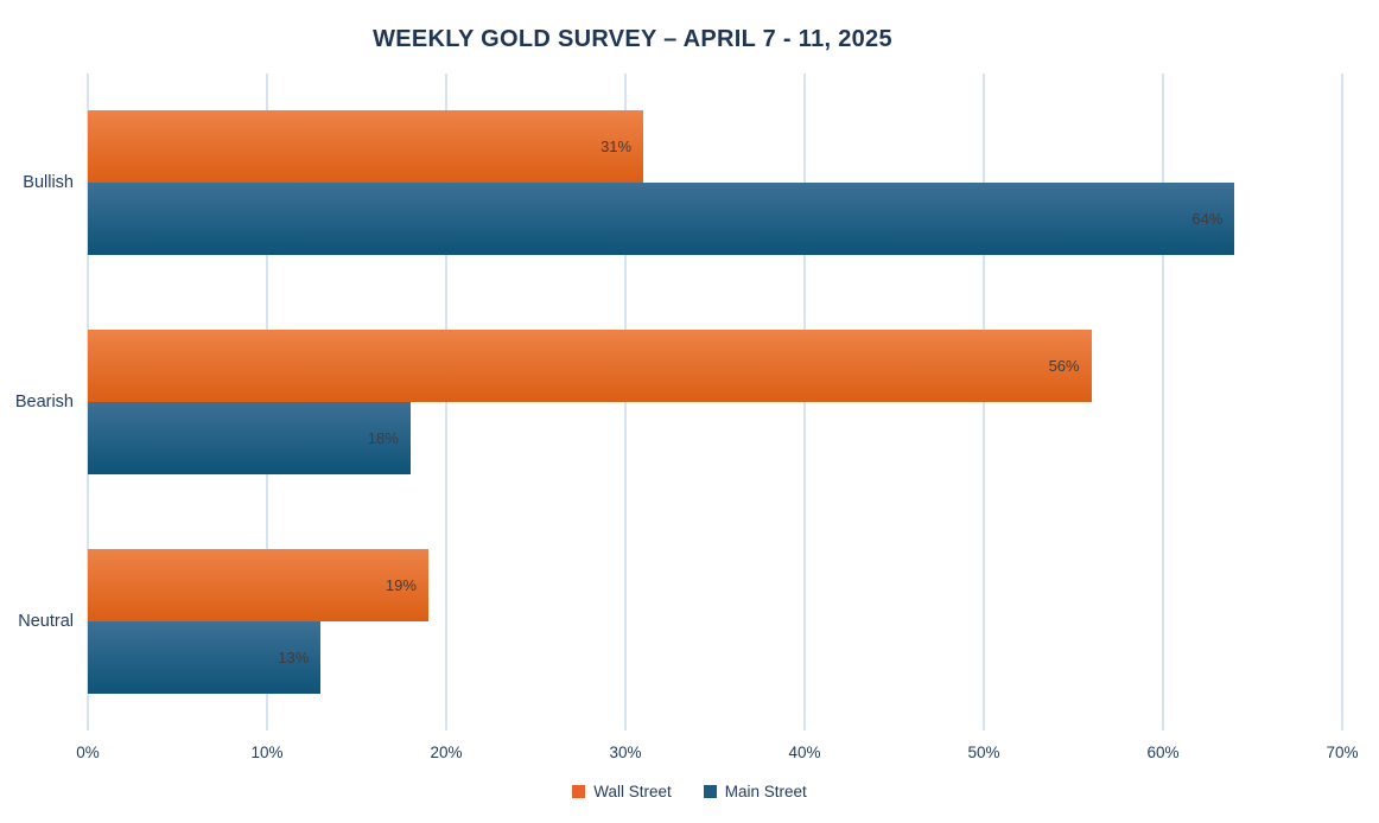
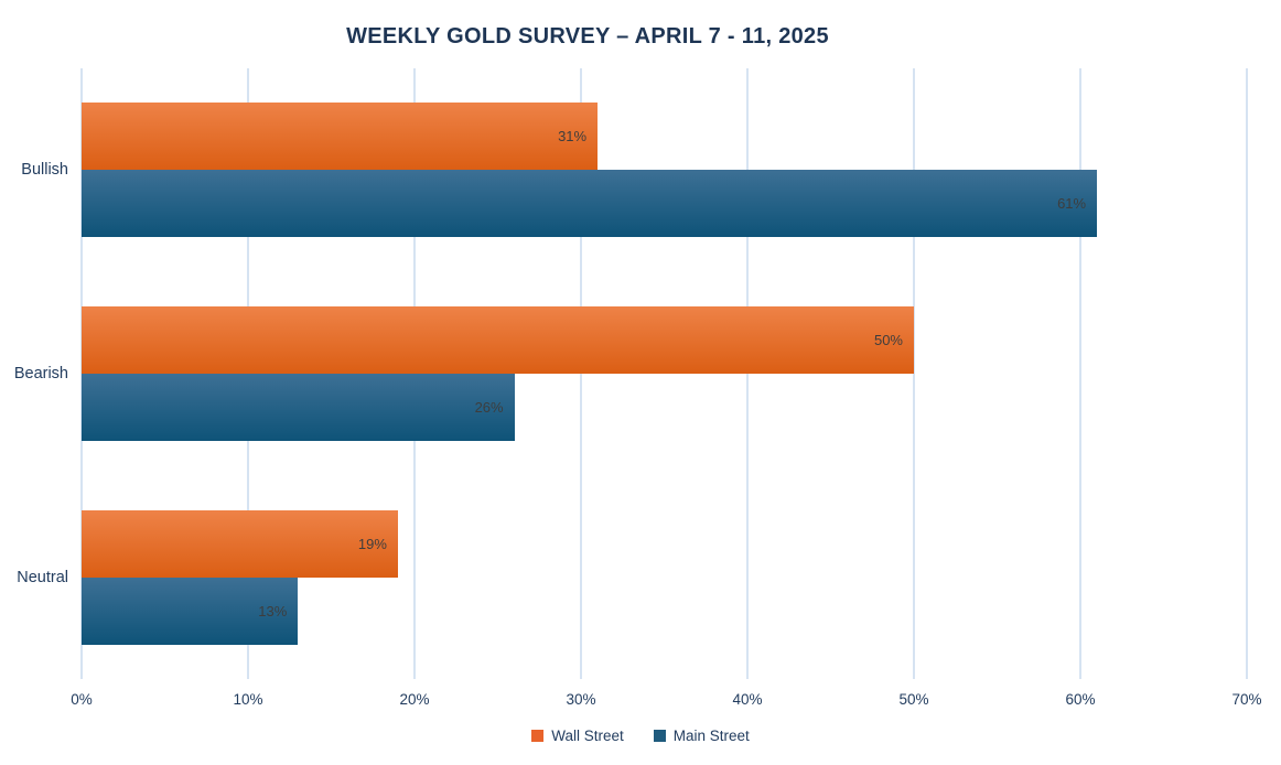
Main Street/Bullish: 64% -> 61%
Wall Street/Bearish: 56% -> 50%
Main Street/Bearish: 18% -> 26%
